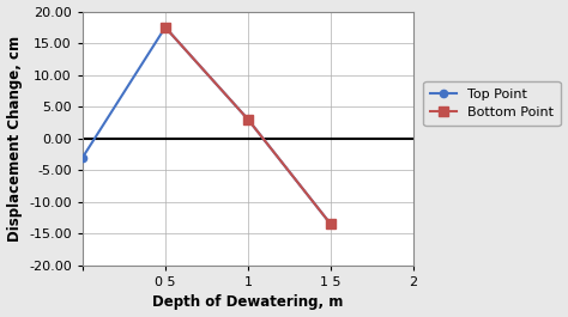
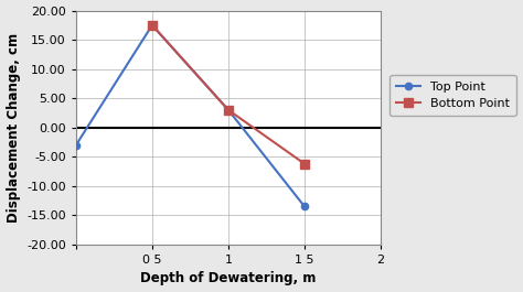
Bottom Point/1 5: -13.5 -> -6.2
